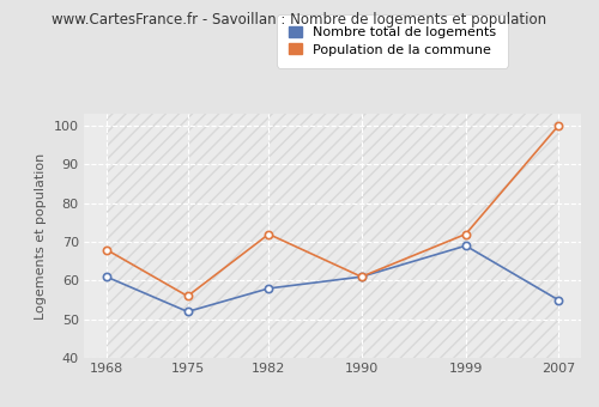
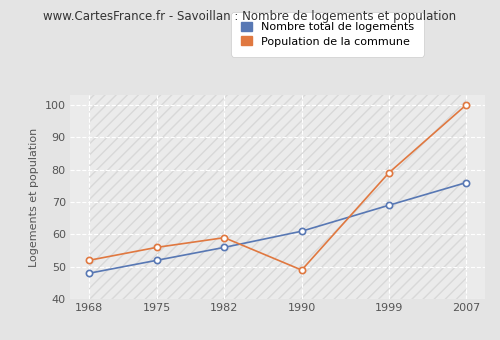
Nombre total de logements/1968: 61 -> 48
Population de la commune/1968: 68 -> 52
Nombre total de logements/1982: 58 -> 56
Population de la commune/1982: 72 -> 59
Population de la commune/1990: 61 -> 49
Population de la commune/1999: 72 -> 79
Nombre total de logements/2007: 55 -> 76
